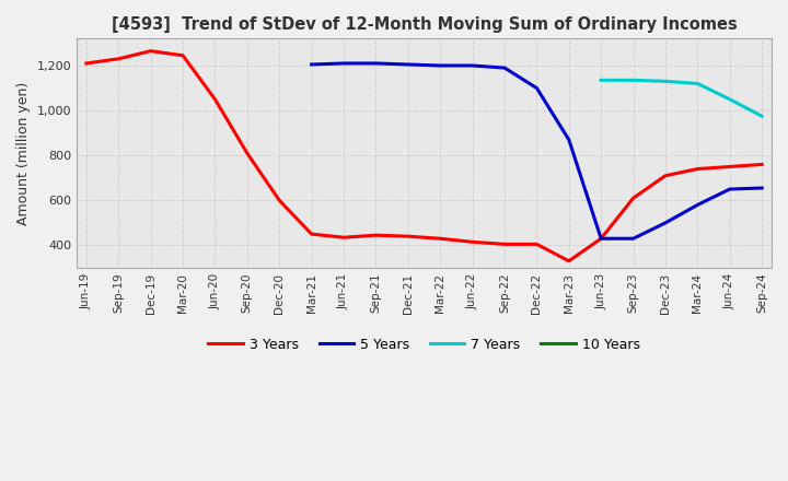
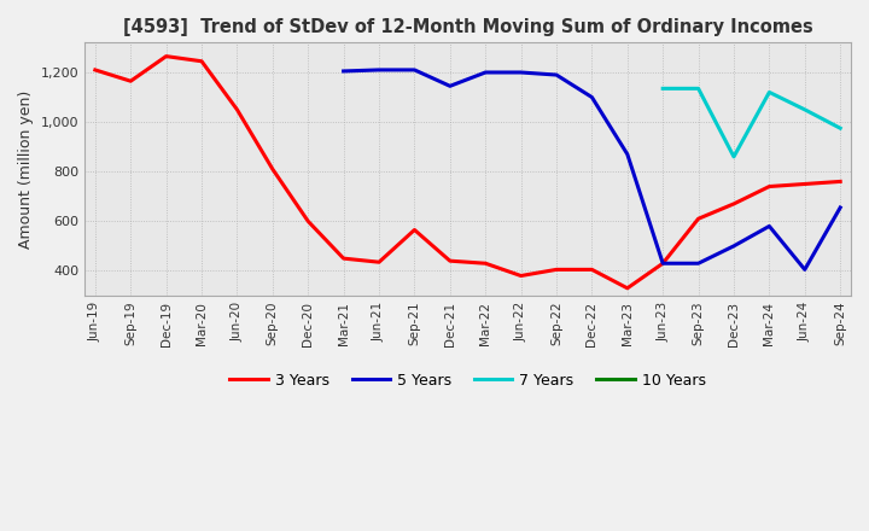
3 Years/Sep-19: 1,230 -> 1,165
3 Years/Sep-21: 445 -> 565
5 Years/Dec-21: 1,205 -> 1,145
3 Years/Jun-22: 415 -> 380
3 Years/Dec-23: 710 -> 670
7 Years/Dec-23: 1,130 -> 860
5 Years/Jun-24: 650 -> 405
